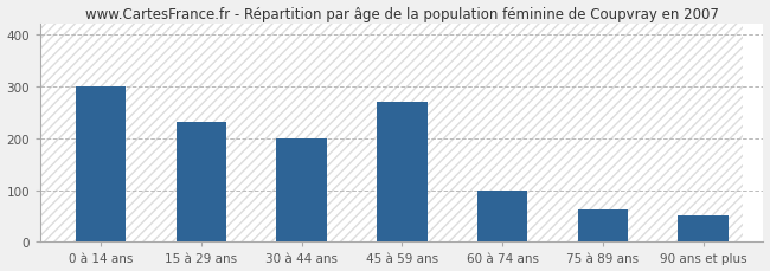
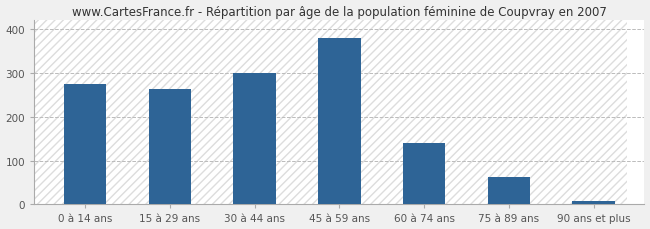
0 à 14 ans: 300 -> 275
15 à 29 ans: 230 -> 262
30 à 44 ans: 200 -> 300
45 à 59 ans: 270 -> 380
60 à 74 ans: 100 -> 140
90 ans et plus: 50 -> 7
